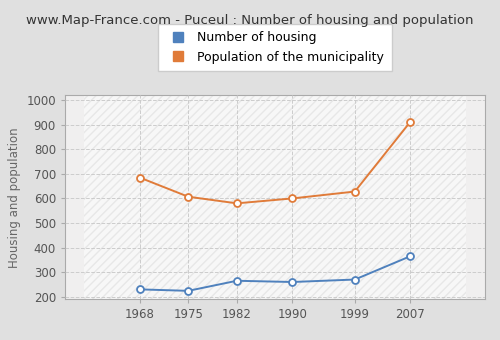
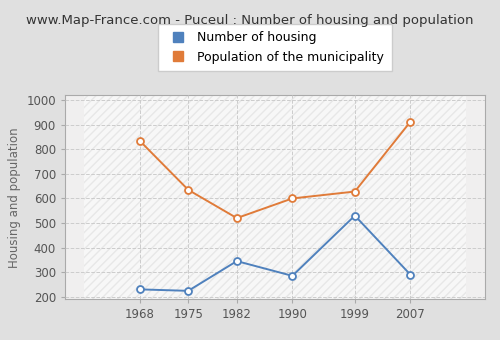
Population of the municipality/1968: 685 -> 835
Population of the municipality/1975: 607 -> 635
Number of housing/1982: 265 -> 345
Population of the municipality/1982: 580 -> 520
Number of housing/1990: 260 -> 285
Number of housing/1999: 270 -> 530
Number of housing/2007: 365 -> 290
